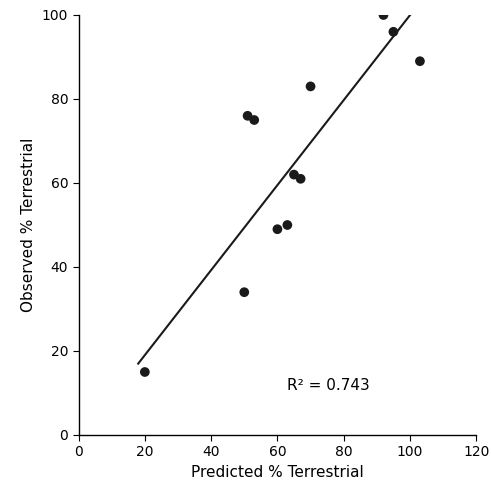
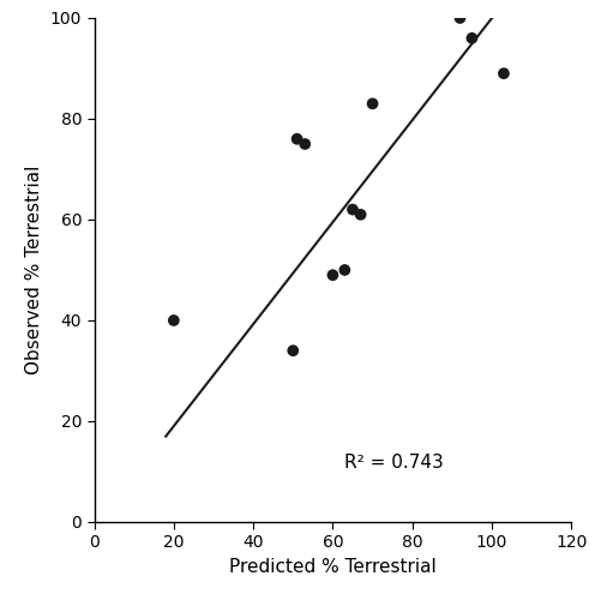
20: 15 -> 40
